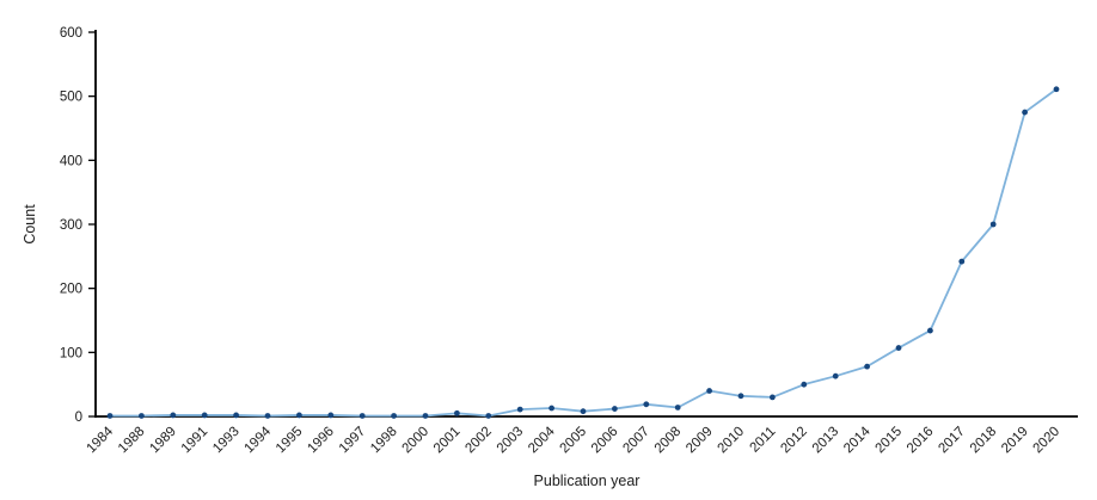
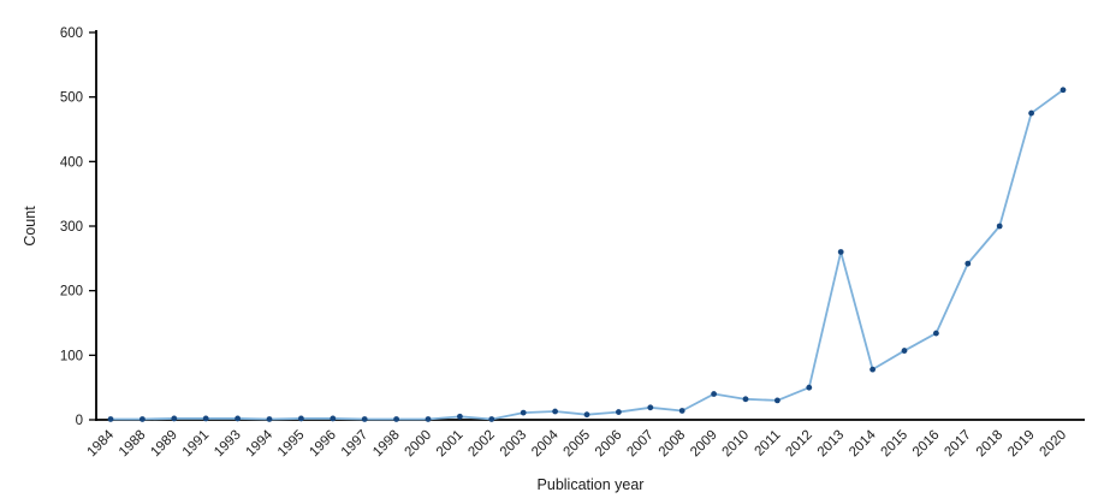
2013: 60 -> 260
